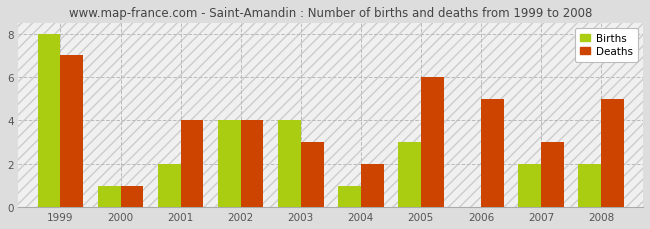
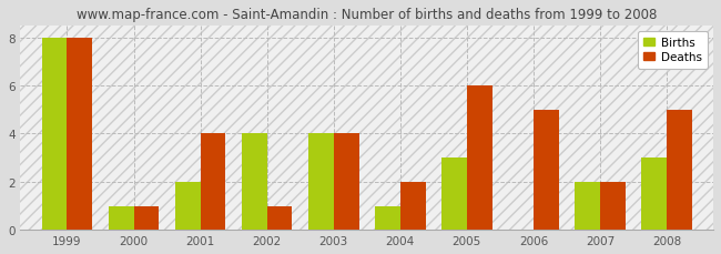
Deaths/1999: 7 -> 8
Deaths/2002: 4 -> 1
Deaths/2003: 3 -> 4
Deaths/2007: 3 -> 2
Births/2008: 2 -> 3
